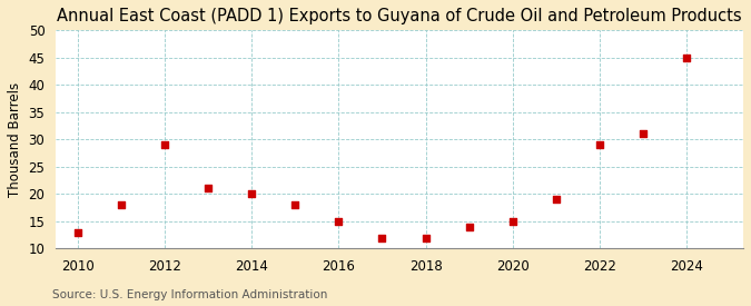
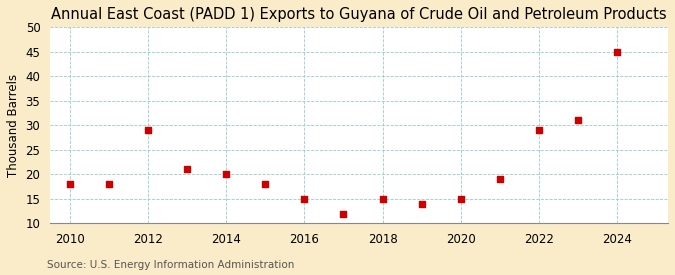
2010: 13 -> 18
2018: 12 -> 15
